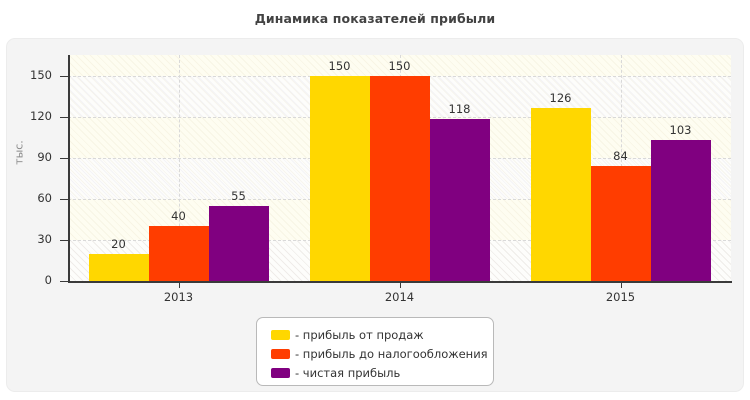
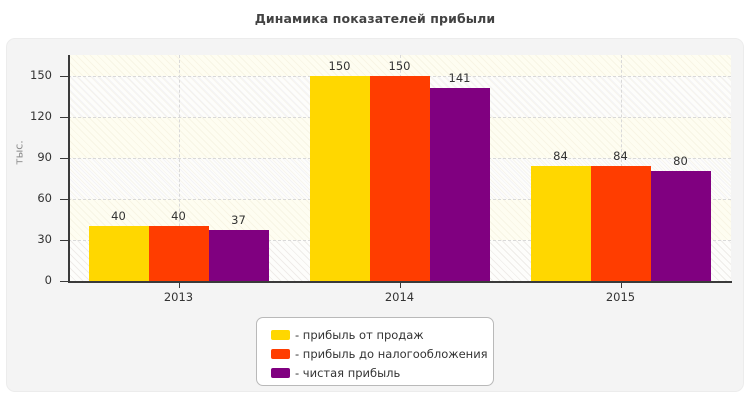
- прибыль от продаж/2013: 20 -> 40
- чистая прибыль/2013: 55 -> 37
- чистая прибыль/2014: 118 -> 141
- прибыль от продаж/2015: 126 -> 84
- чистая прибыль/2015: 103 -> 80
